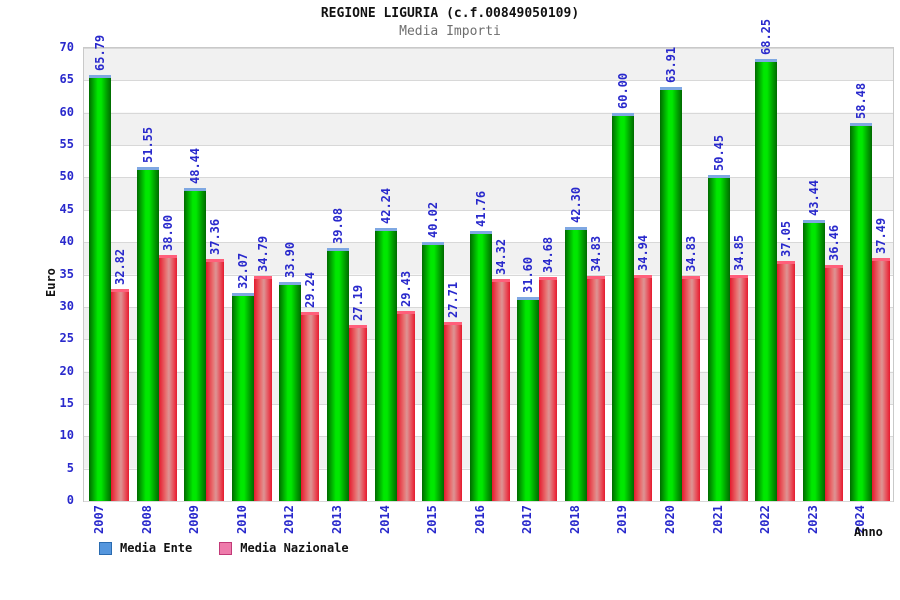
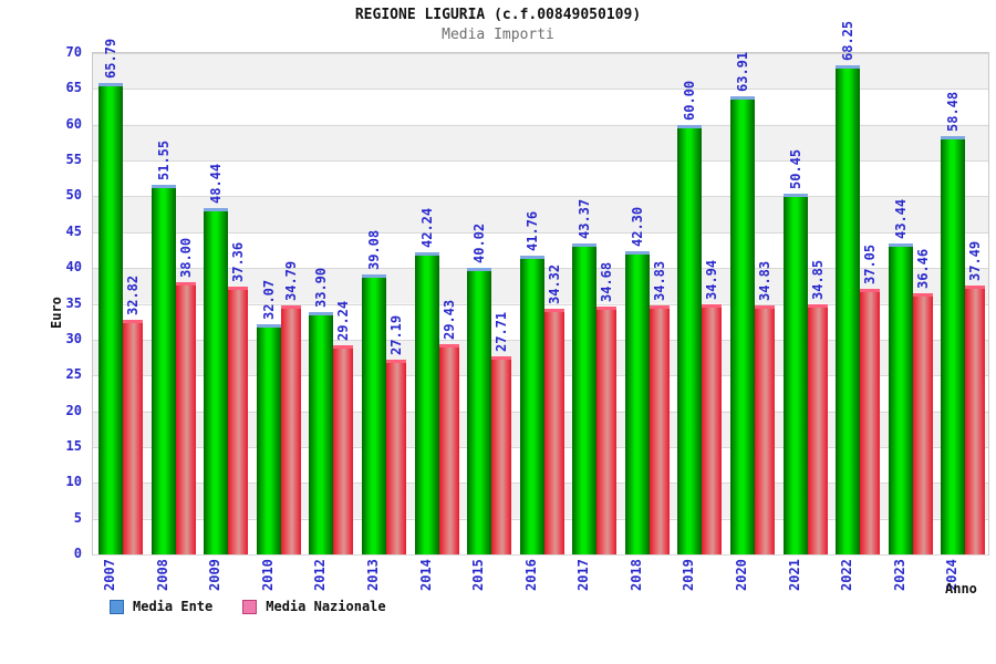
Media Ente/2017: 31.60 -> 43.37
